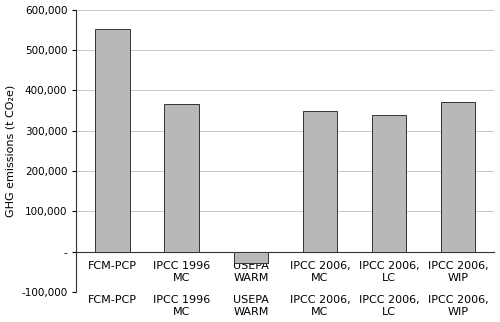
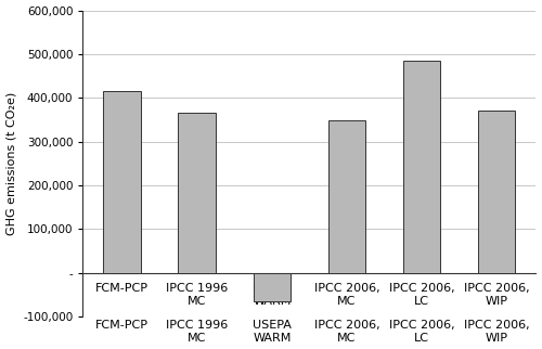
FCM-PCP: 551,000 -> 415,000
USEPA WARM: -28,000 -> -65,000
IPCC 2006, LC: 338,000 -> 485,000
